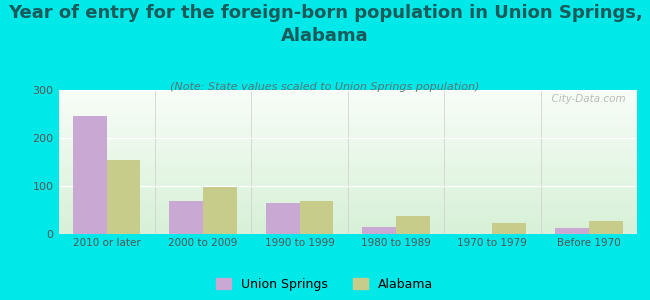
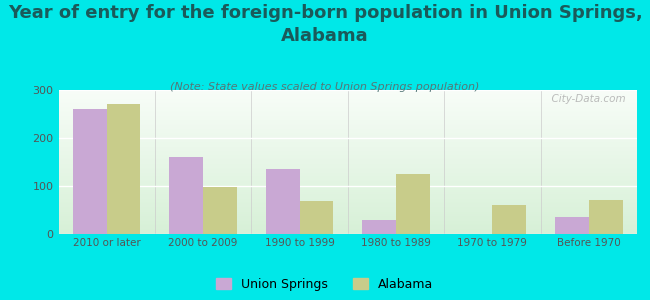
Union Springs/2010 or later: 245 -> 260
Alabama/2010 or later: 155 -> 270
Union Springs/2000 to 2009: 68 -> 160
Union Springs/1990 to 1999: 65 -> 135
Union Springs/1980 to 1989: 15 -> 30
Alabama/1980 to 1989: 37 -> 125
Alabama/1970 to 1979: 22 -> 60
Union Springs/Before 1970: 12 -> 35
Alabama/Before 1970: 28 -> 70
